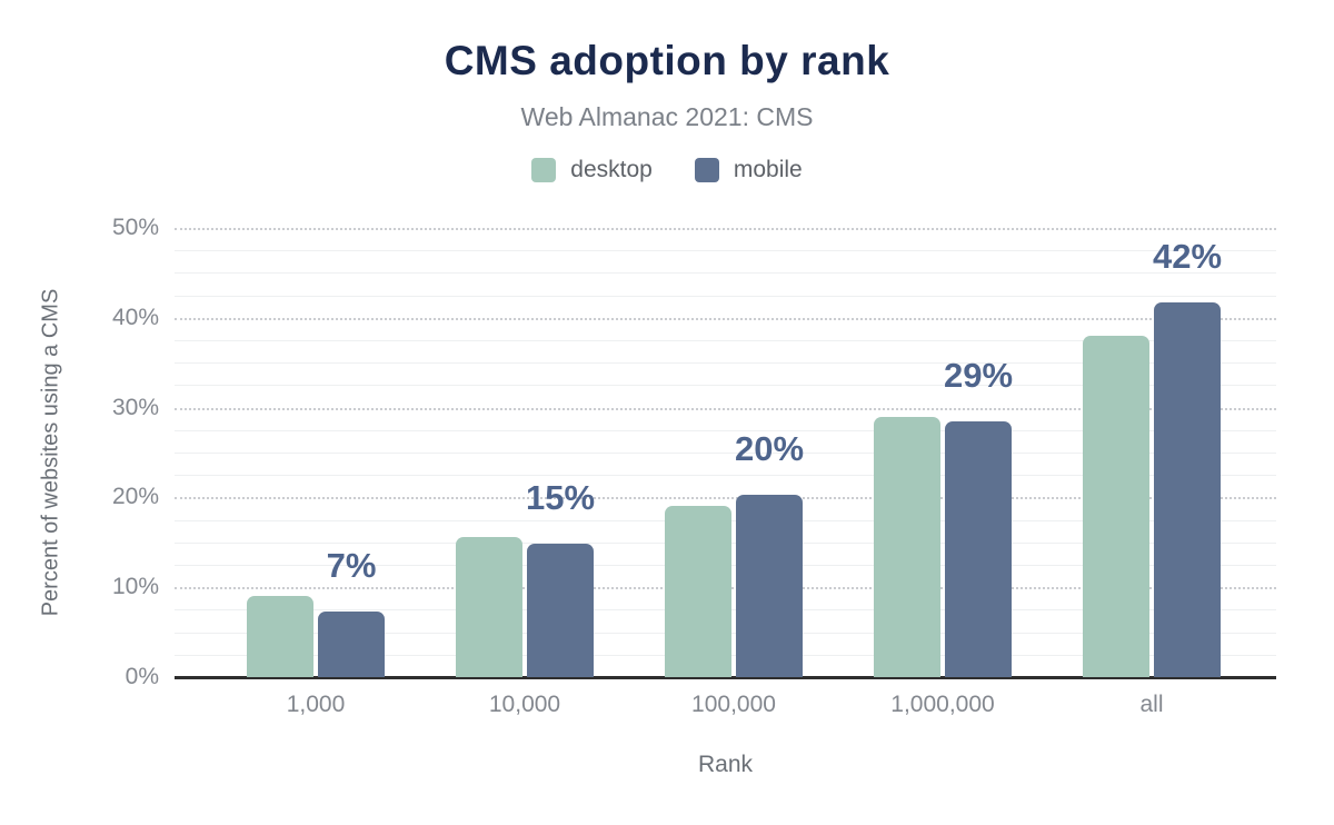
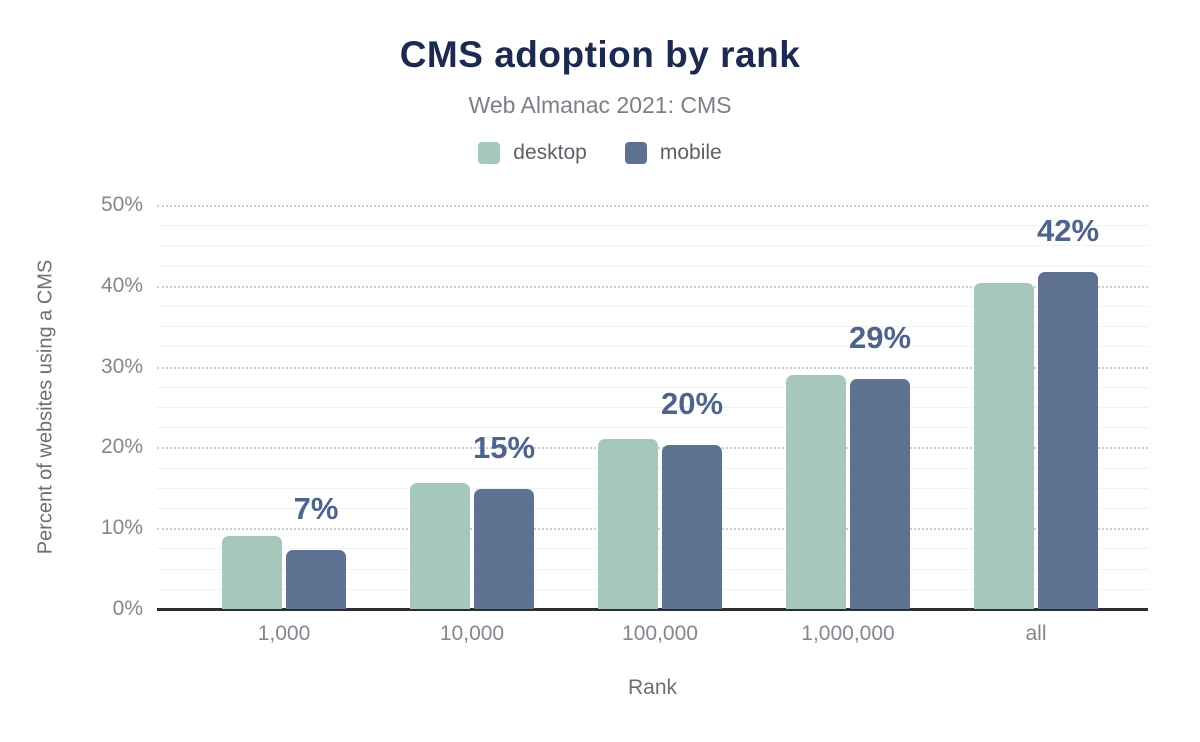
desktop/100,000: 19% -> 21%
desktop/all: 38% -> 40%
